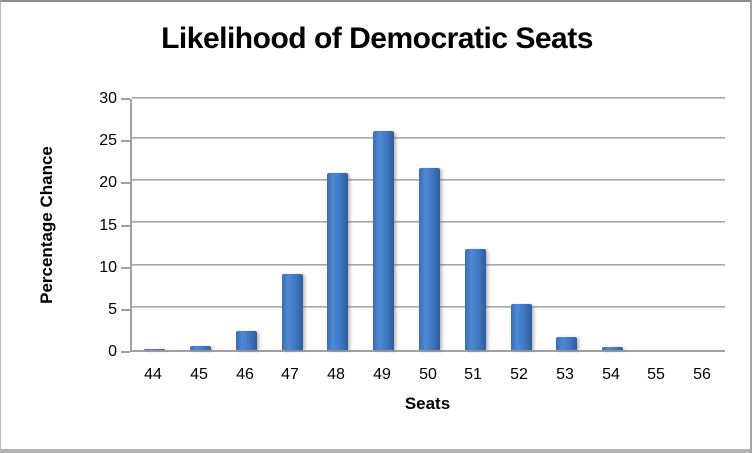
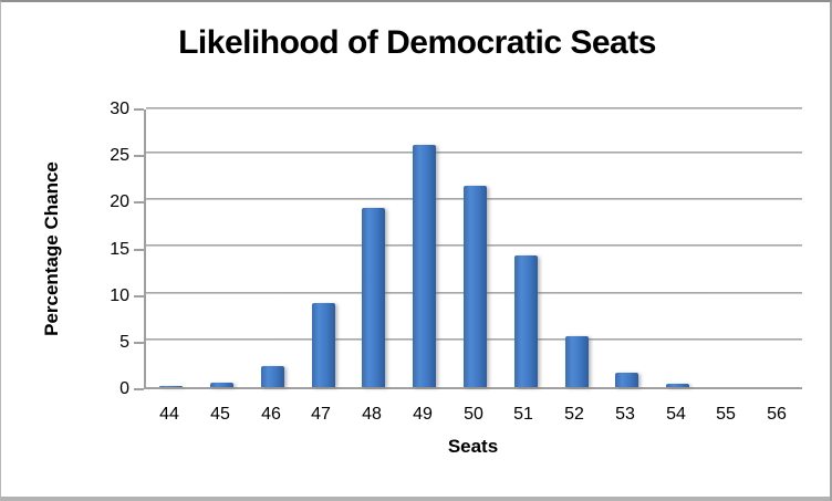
48: 21 -> 19
51: 12 -> 14
